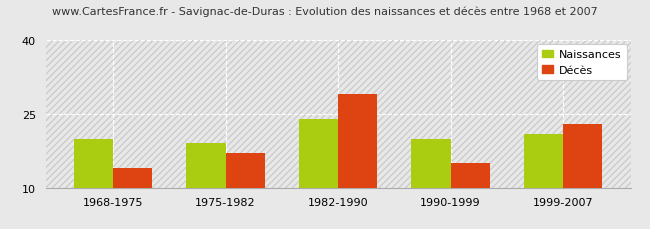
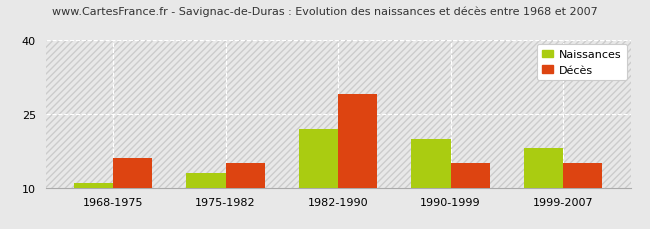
Naissances/1968-1975: 20 -> 11
Décès/1968-1975: 14 -> 16
Naissances/1975-1982: 19 -> 13
Décès/1975-1982: 17 -> 15
Naissances/1982-1990: 24 -> 22
Naissances/1999-2007: 21 -> 18
Décès/1999-2007: 23 -> 15
